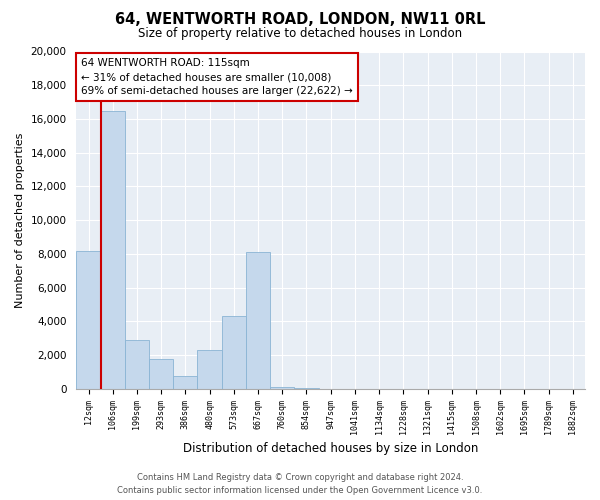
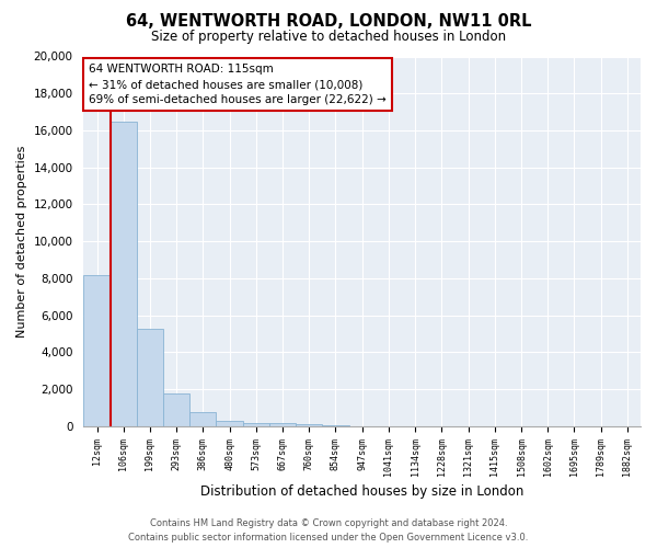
199sqm: 2,900 -> 5,300
480sqm: 2,300 -> 300
573sqm: 4,300 -> 200
667sqm: 8,100 -> 200
